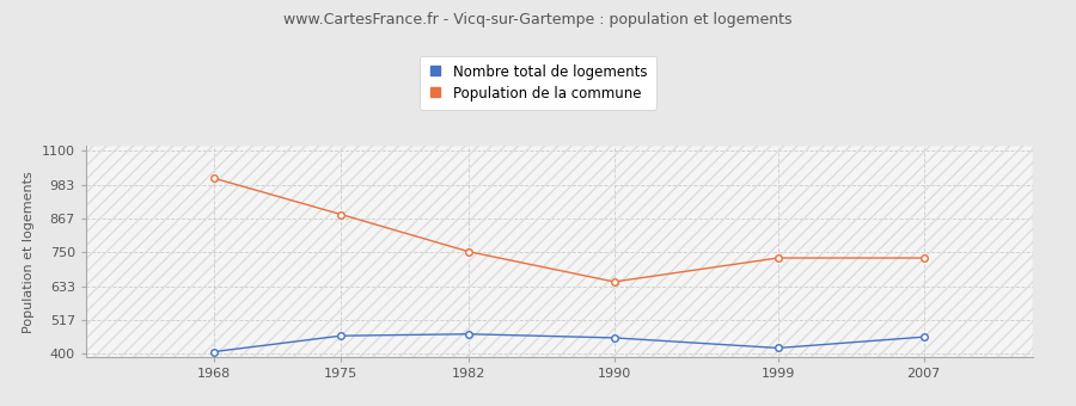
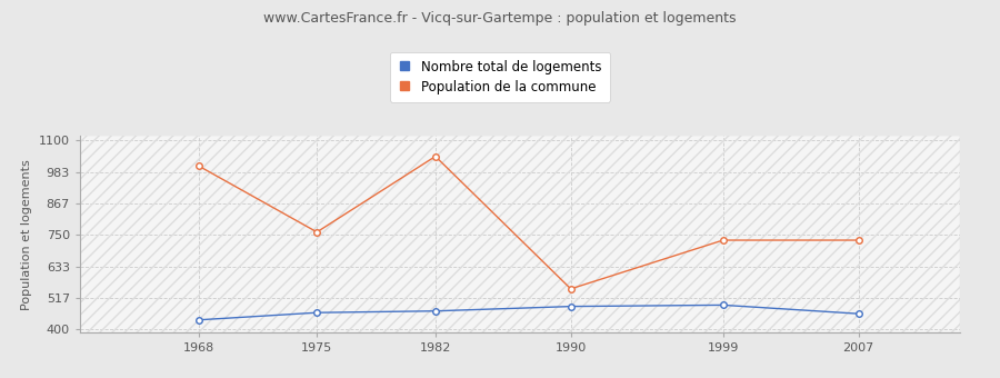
Nombre total de logements/1968: 407 -> 435
Population de la commune/1975: 880 -> 760
Population de la commune/1982: 752 -> 1040
Nombre total de logements/1990: 455 -> 485
Population de la commune/1990: 648 -> 550
Nombre total de logements/1999: 420 -> 490
